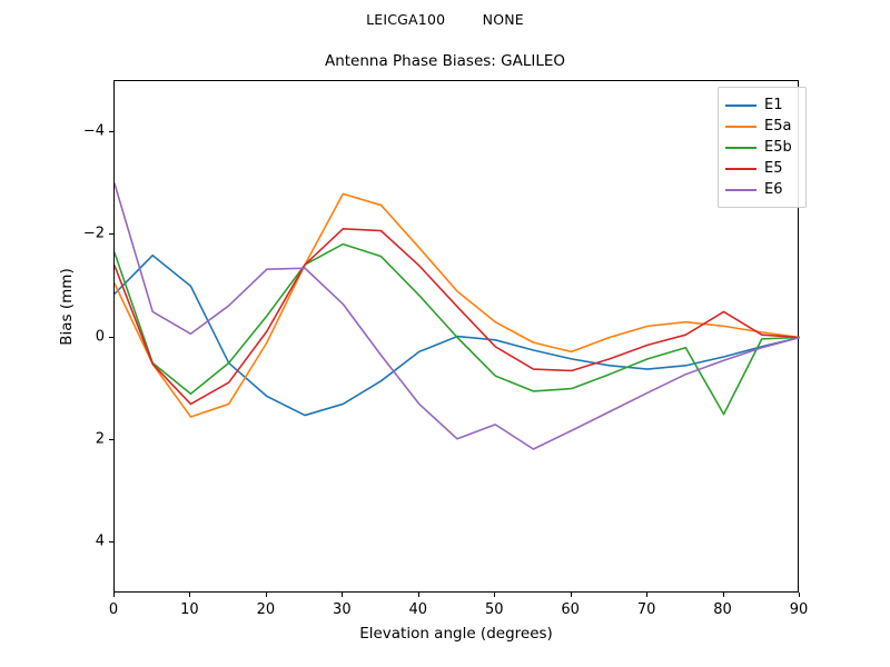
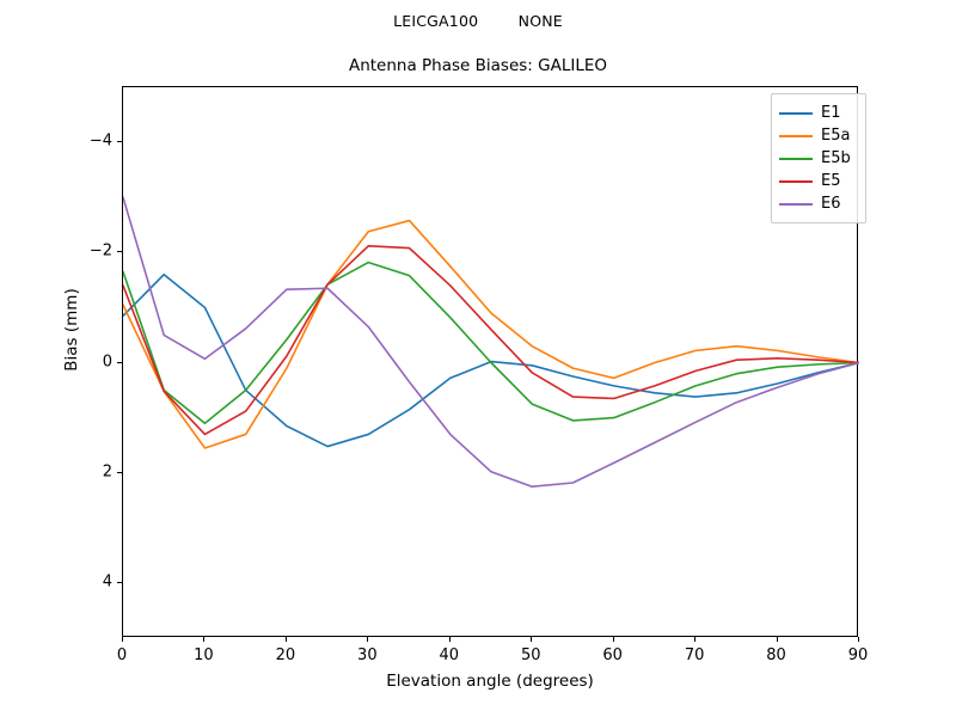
E5a/30: 2.8 -> 2.4
E6/50: -1.7 -> -2.2
E5b/80: -1.5 -> -0.1
E5/80: 0.5 -> 0.1
